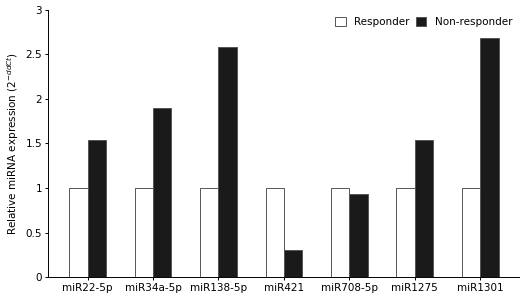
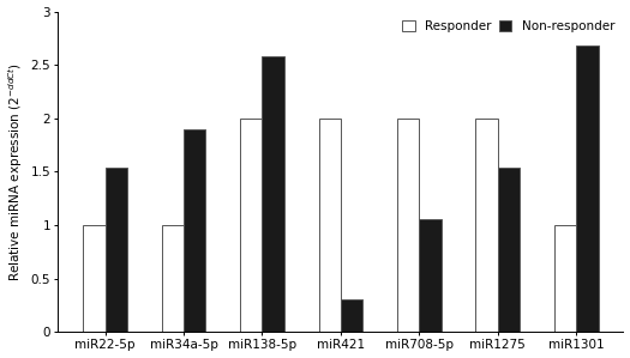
Responder/miR138-5p: 1 -> 2
Responder/miR421: 1 -> 2
Responder/miR708-5p: 1 -> 2
Non-responder/miR708-5p: 0.93 -> 1.06
Responder/miR1275: 1 -> 2
